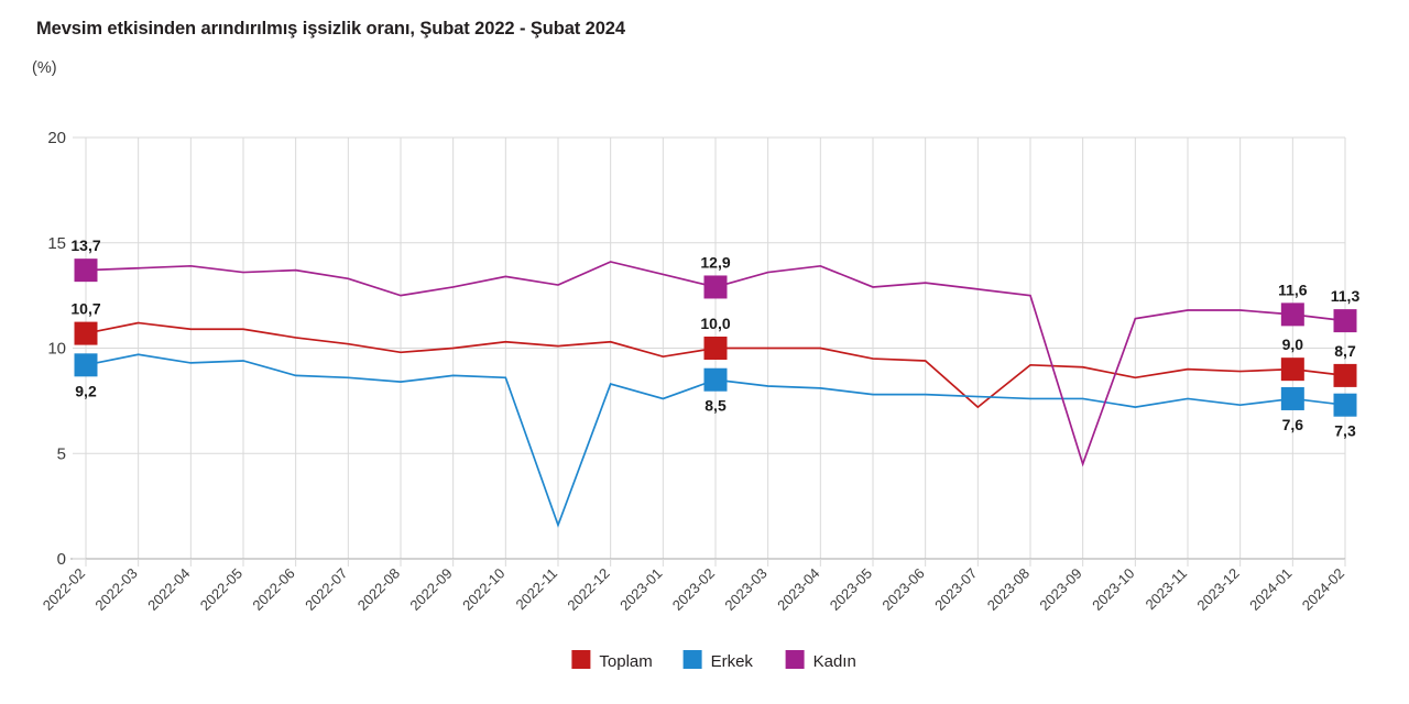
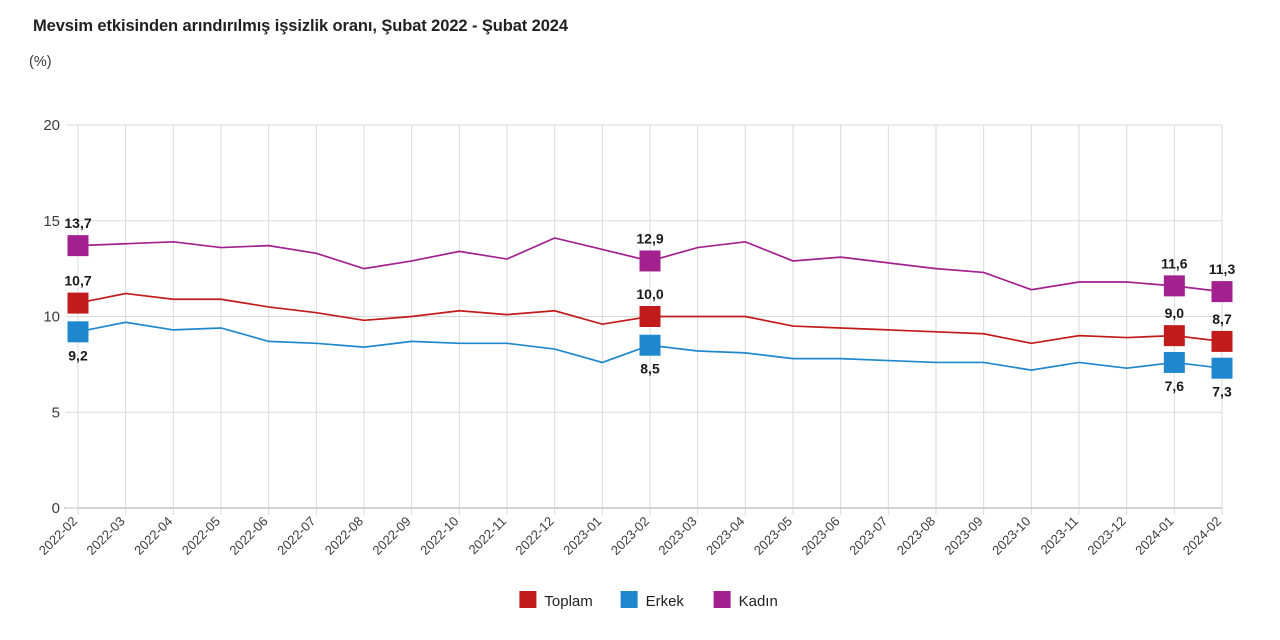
Erkek/2022-11: 1.6 -> 8.6
Toplam/2023-07: 7.2 -> 9.3
Kadın/2023-09: 4.5 -> 12.3
